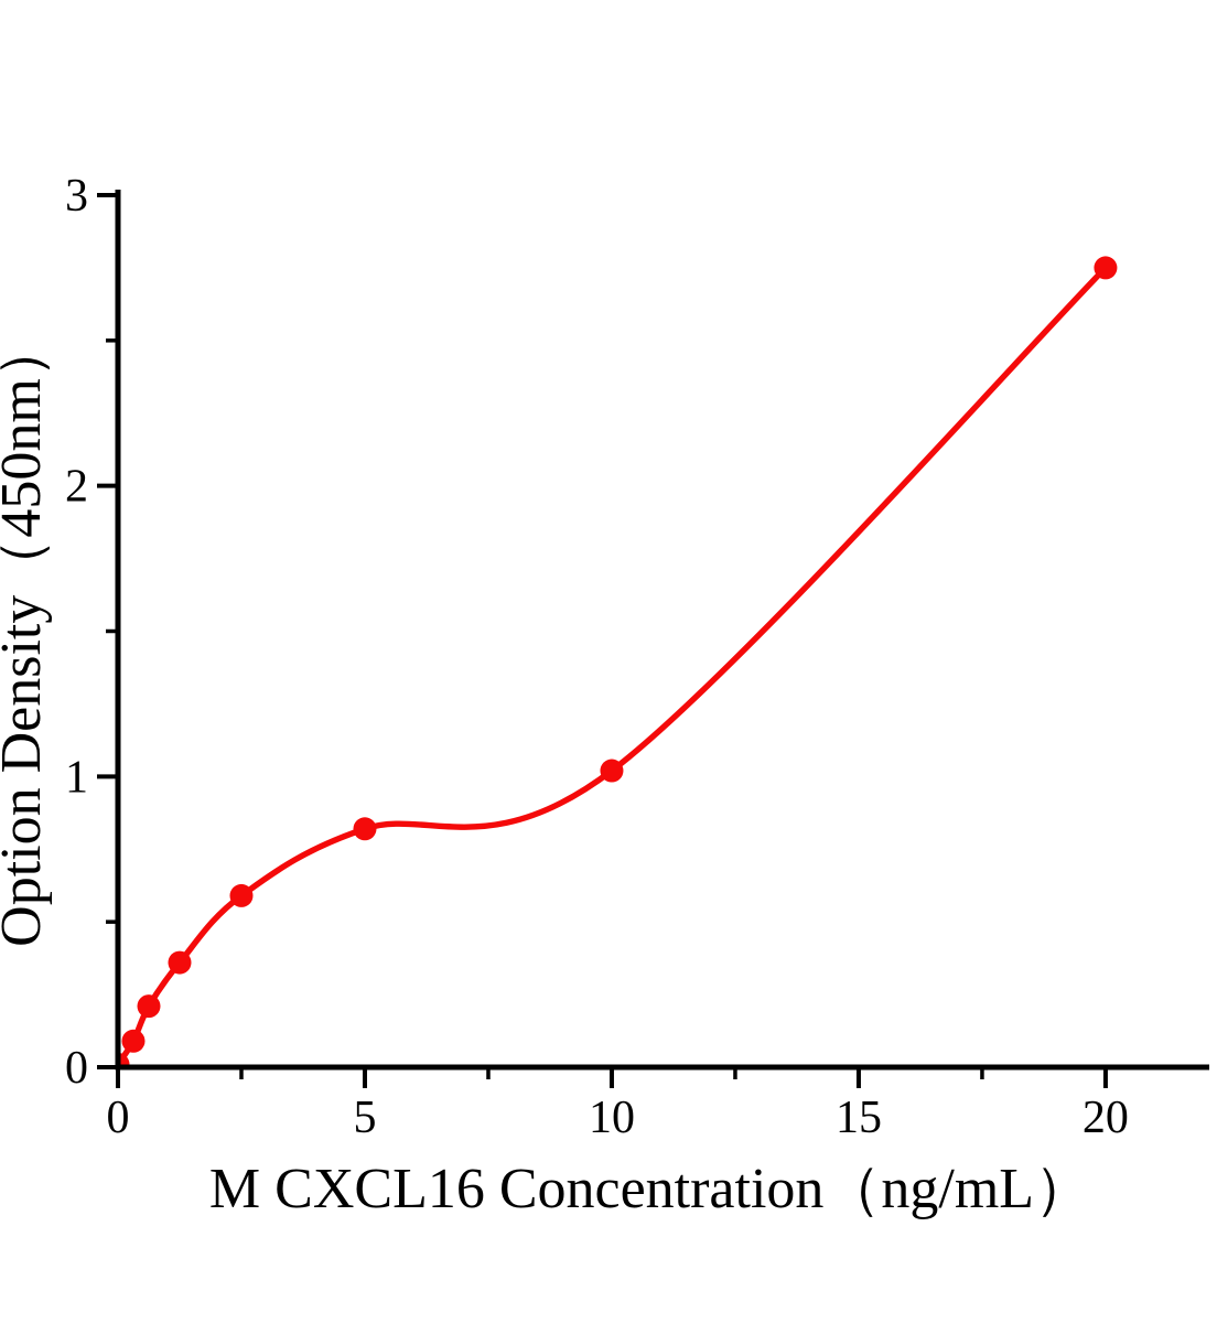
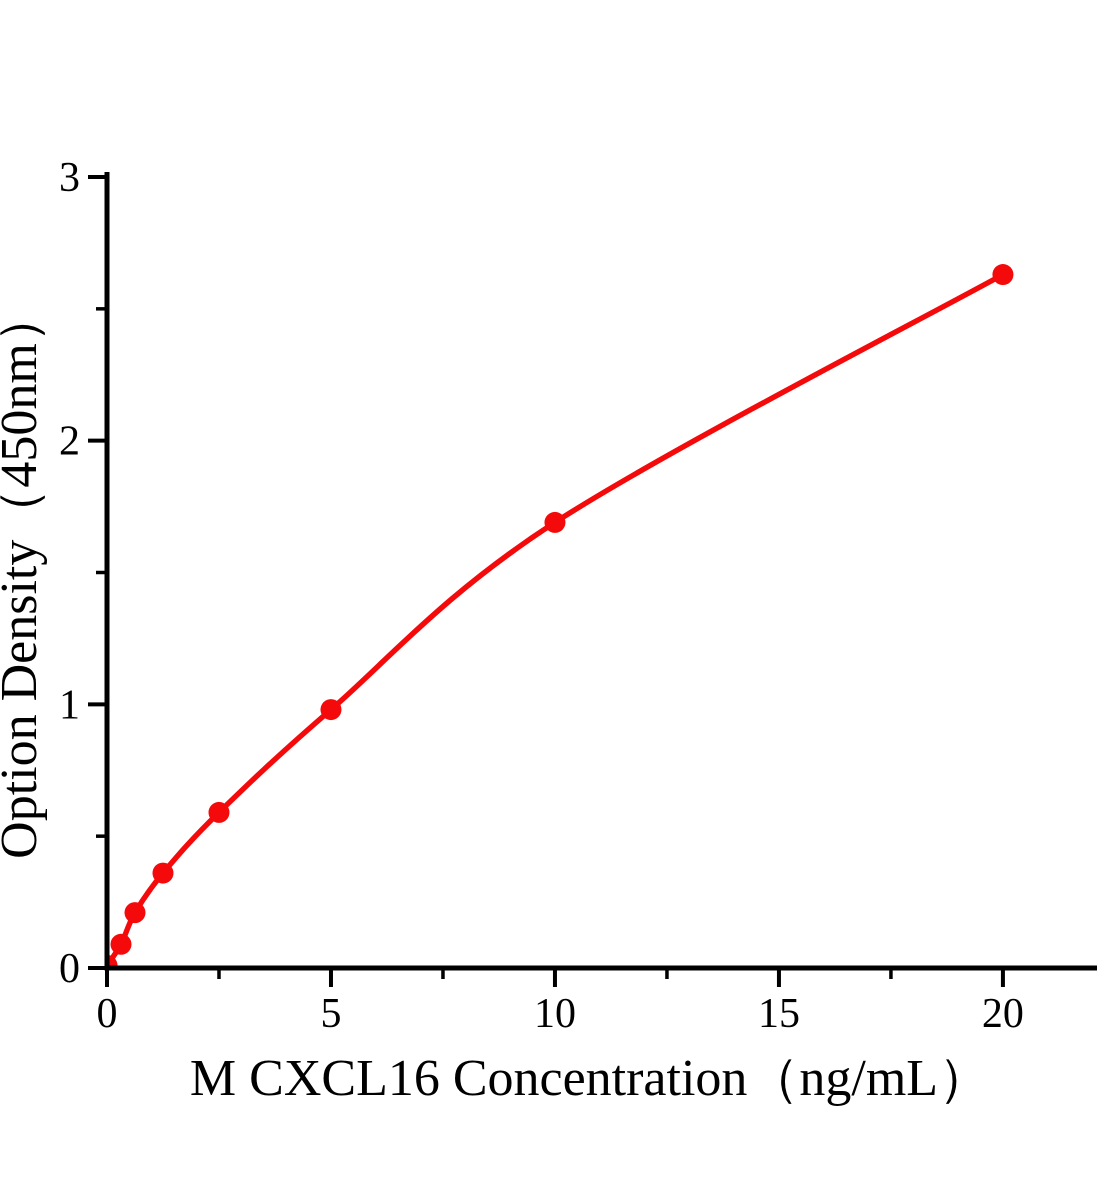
5: 0.82 -> 0.98
10: 1.02 -> 1.69
20: 2.75 -> 2.63
